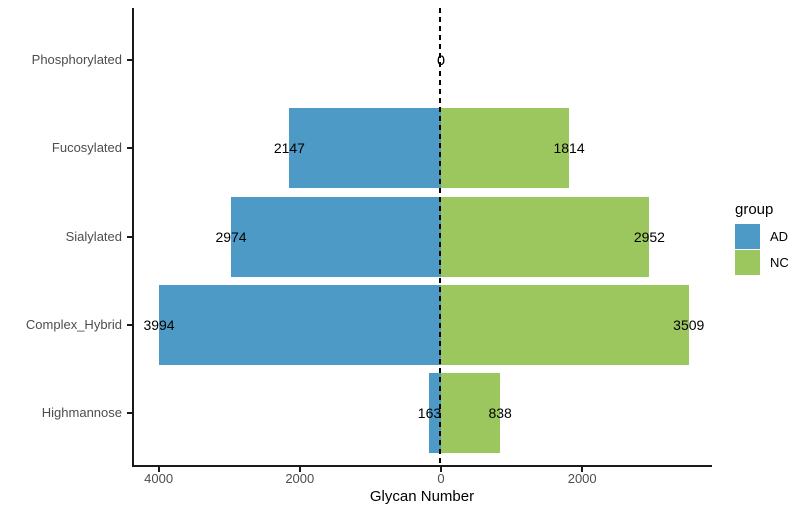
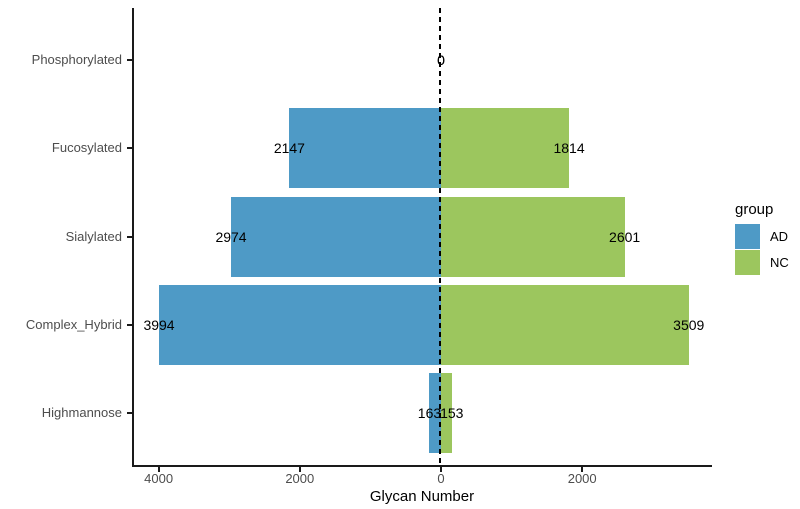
NC/Sialylated: 2952 -> 2601
NC/Highmannose: 838 -> 153
